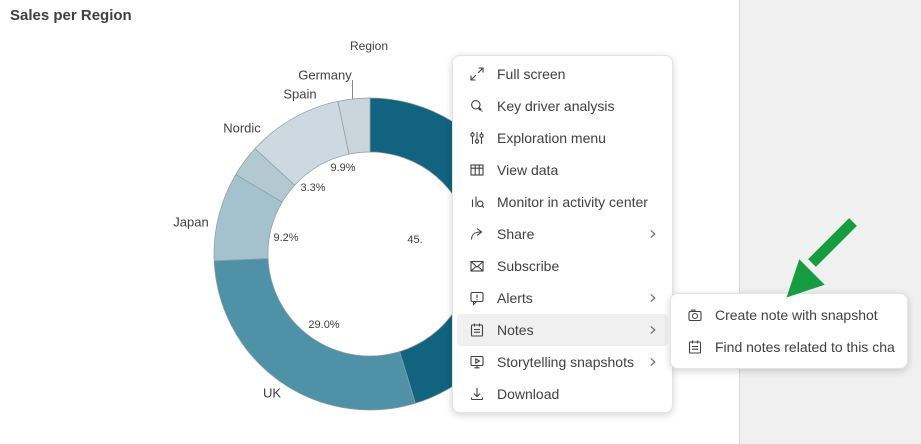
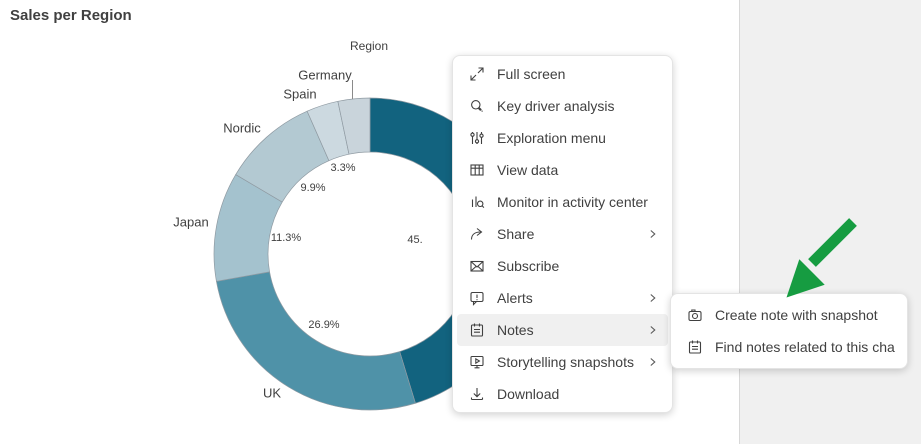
UK: 29.0% -> 26.9%
Japan: 9.2% -> 11.3%
Nordic: 3.3% -> 9.9%
Spain: 9.9% -> 3.3%
